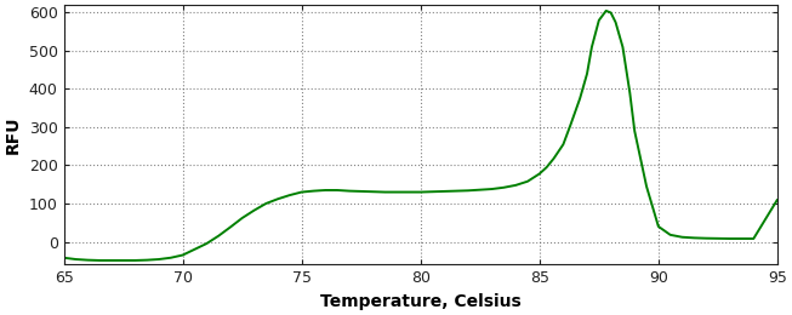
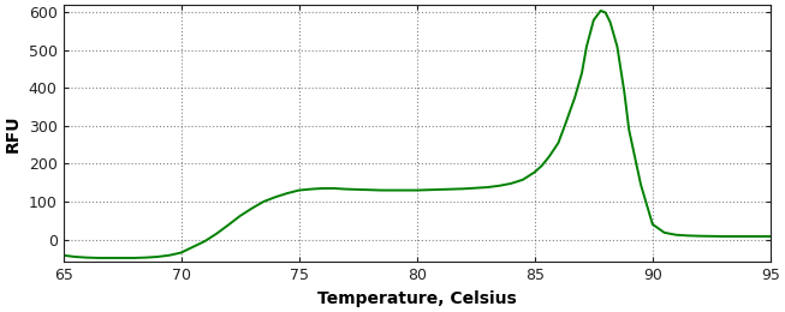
95: 110 -> 8
